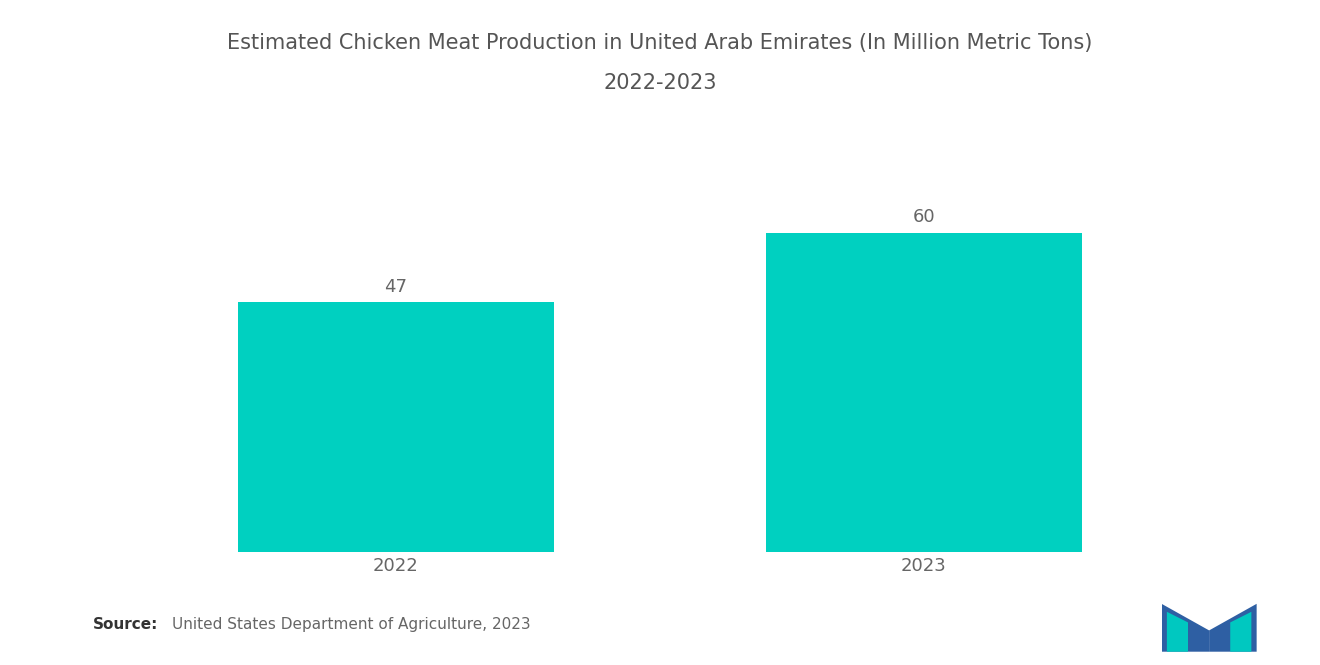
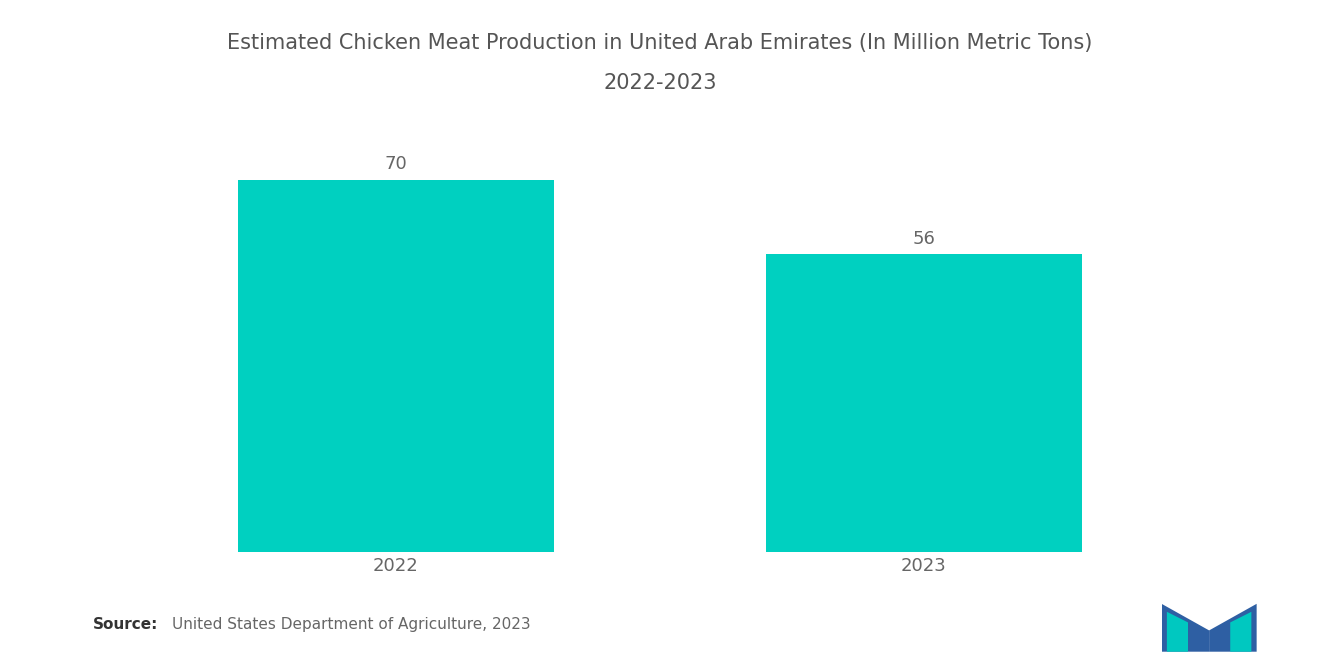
2022: 47 -> 70
2023: 60 -> 56
